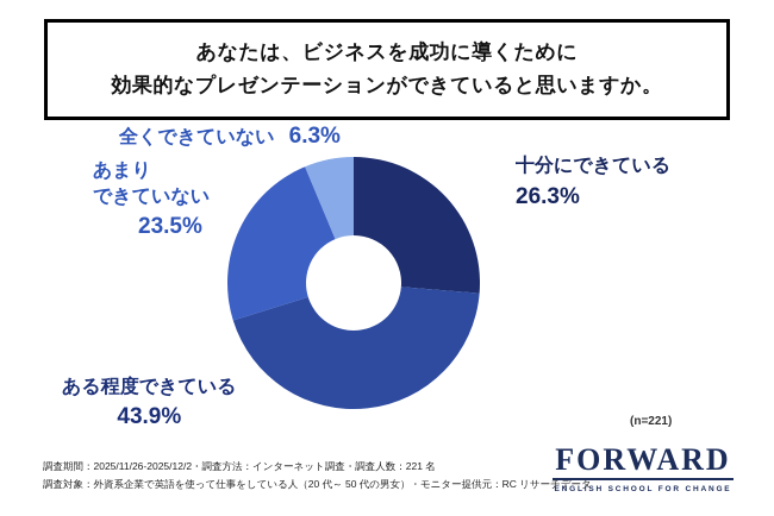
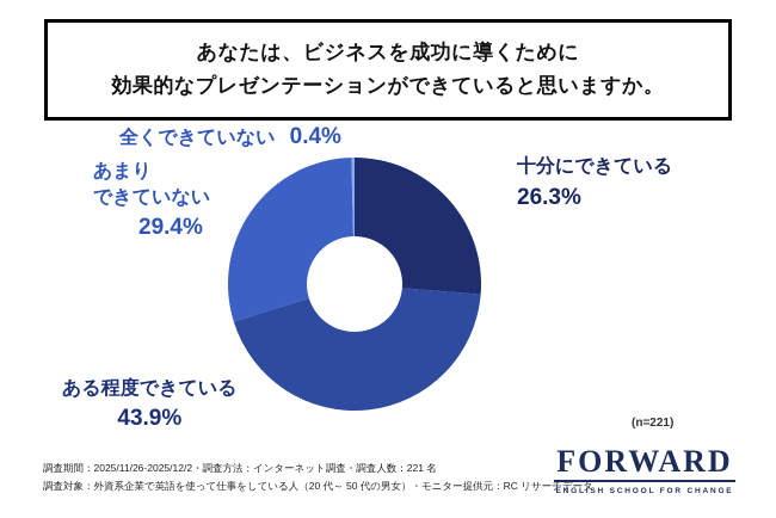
あまりできていない: 23.5% -> 29.4%
全くできていない: 6.3% -> 0.4%
